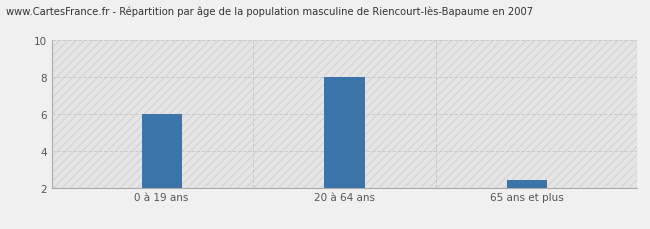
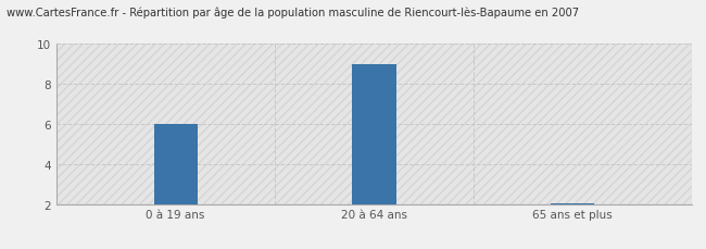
20 à 64 ans: 8.0 -> 9.0
65 ans et plus: 2.4 -> 2.0
